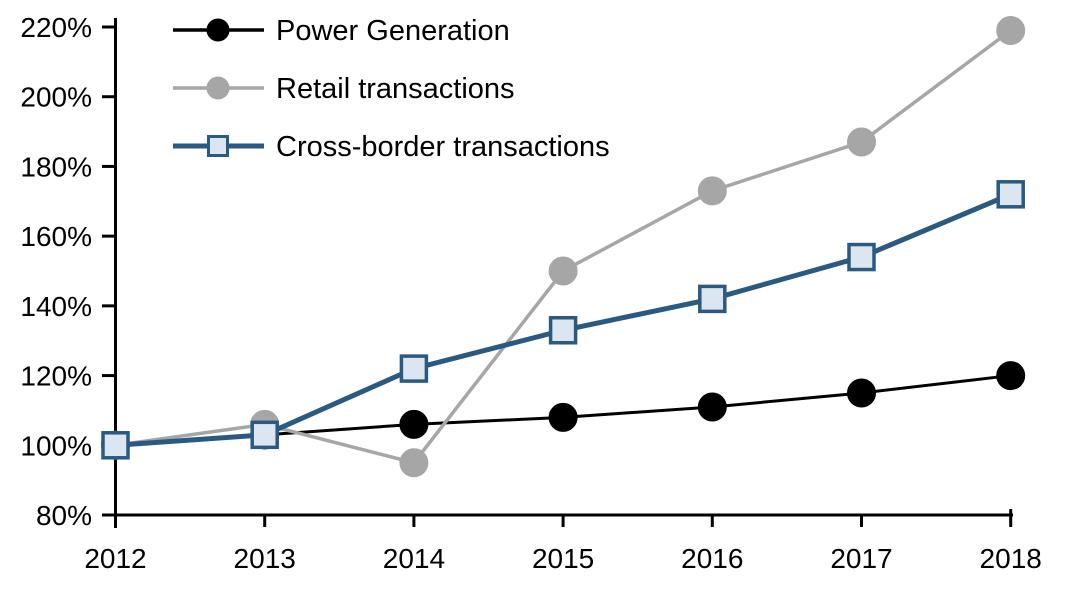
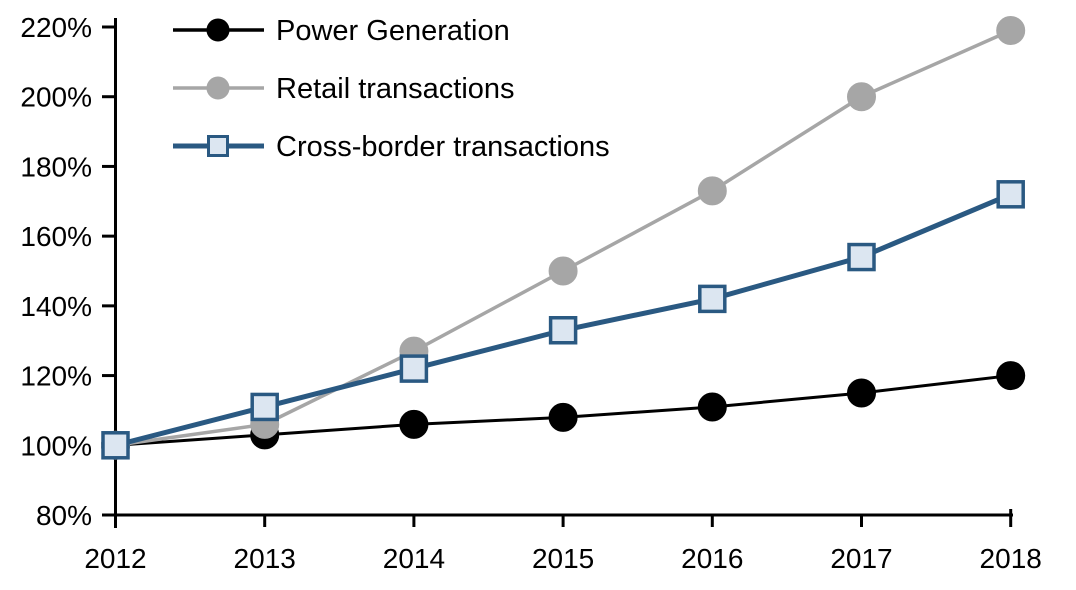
Cross-border transactions/2013: 103% -> 111%
Retail transactions/2014: 95% -> 127%
Retail transactions/2017: 187% -> 200%
